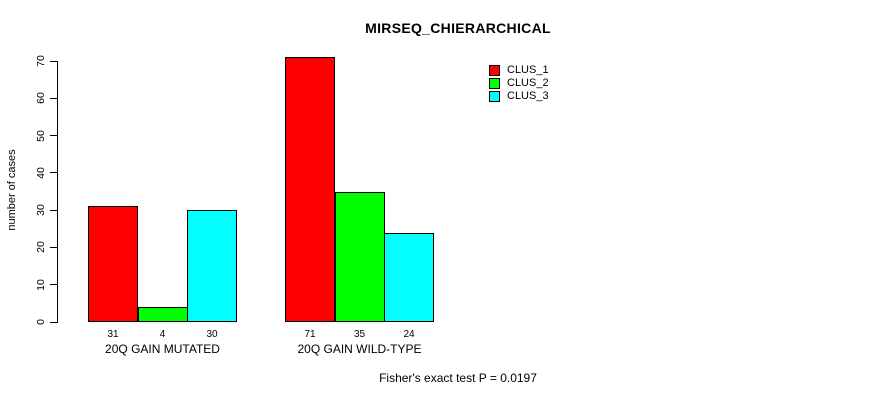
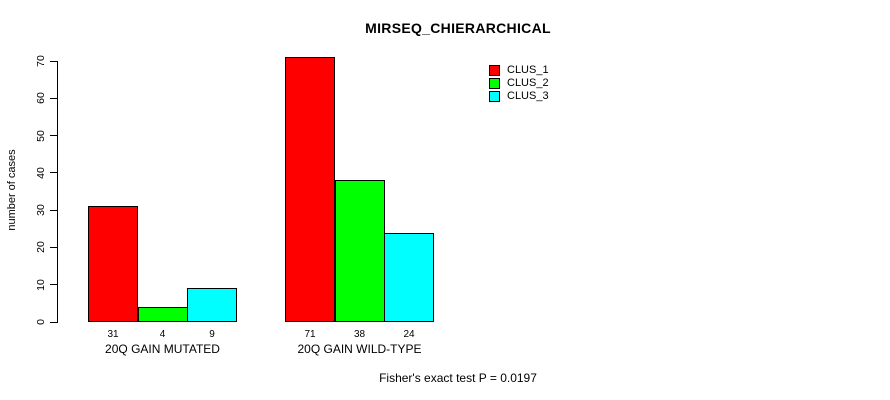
CLUS_3/20Q GAIN MUTATED: 30 -> 9
CLUS_2/20Q GAIN WILD-TYPE: 35 -> 38
